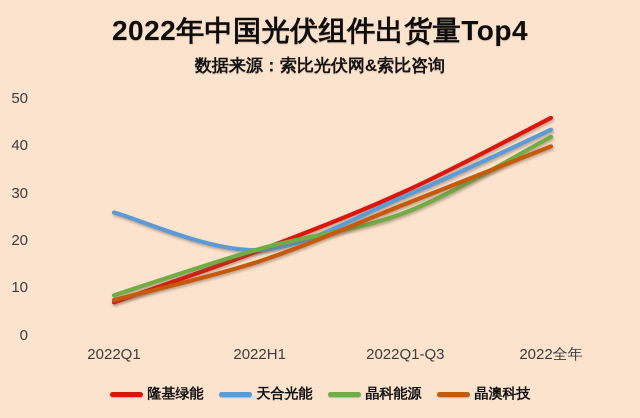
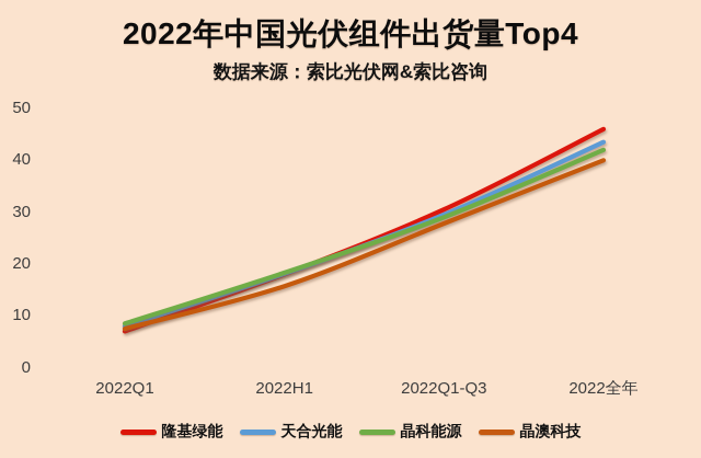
天合光能/2022Q1: 26 -> 8
晶科能源/2022Q1-Q3: 26 -> 29
